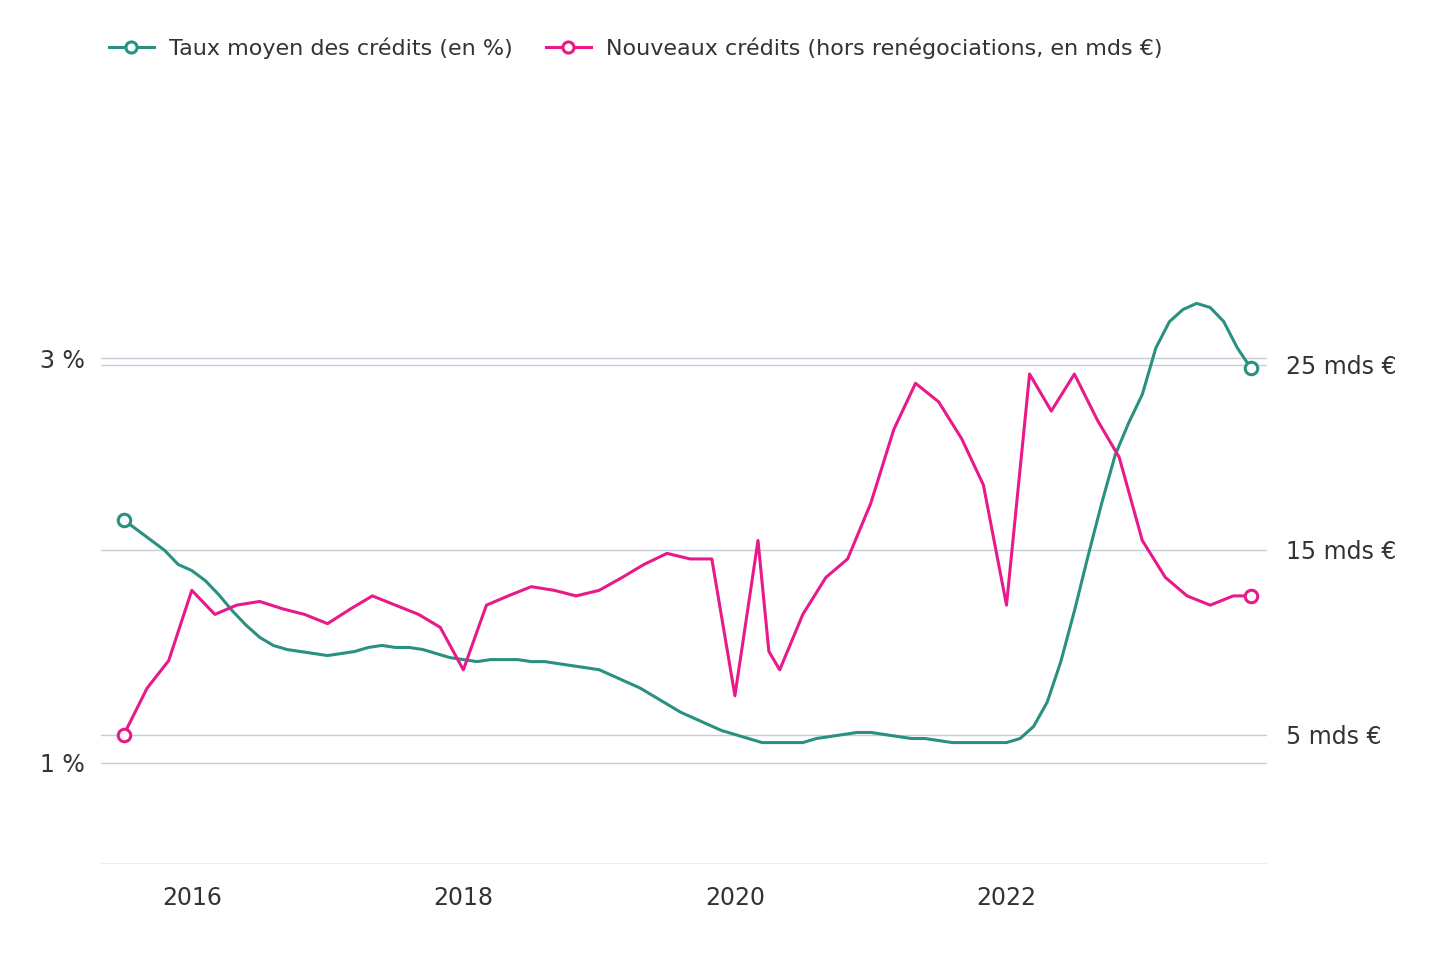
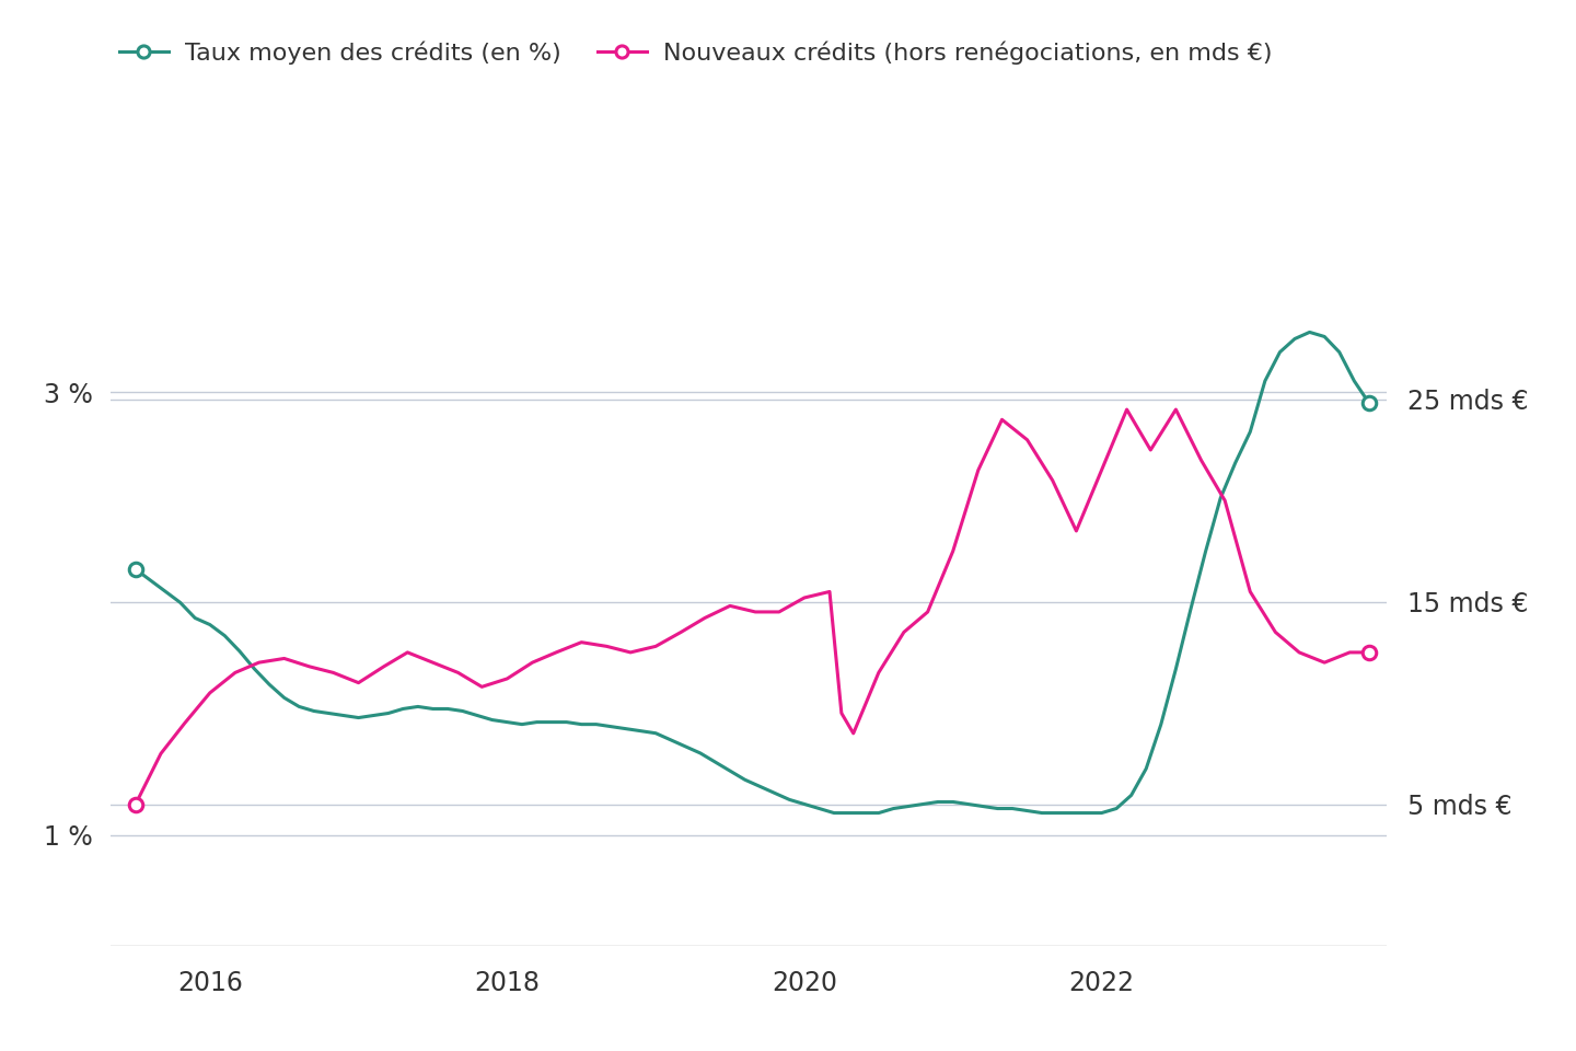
Nouveaux crédits (hors renégociations, en mds €)/2016: 12.8 mds € -> 10.5 mds €
Nouveaux crédits (hors renégociations, en mds €)/2018: 8.5 mds € -> 11.2 mds €
Nouveaux crédits (hors renégociations, en mds €)/2020: 7.1 mds € -> 15.2 mds €
Nouveaux crédits (hors renégociations, en mds €)/2022: 12.0 mds € -> 21.5 mds €
